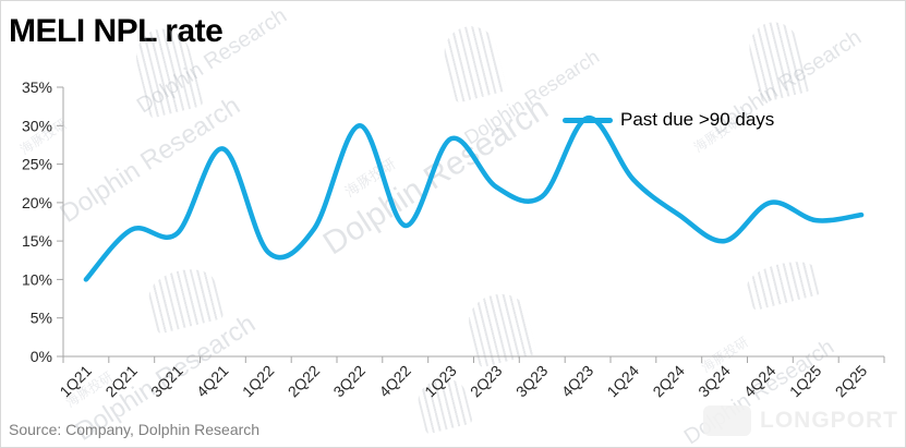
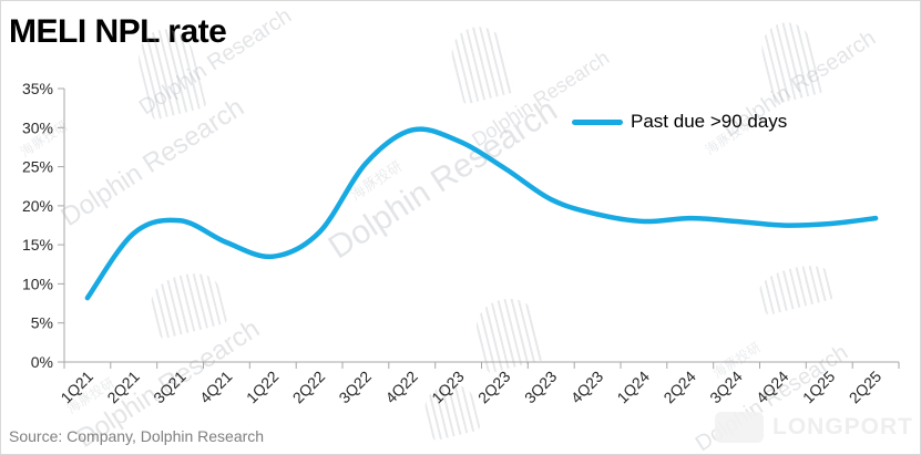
1Q21: 10% -> 8%
3Q21: 16% -> 18%
4Q21: 27% -> 15%
3Q22: 30% -> 25%
4Q22: 17% -> 30%
2Q23: 22% -> 25%
4Q23: 31% -> 19%
1Q24: 23% -> 18%
3Q24: 15% -> 18%
4Q24: 20% -> 18%
